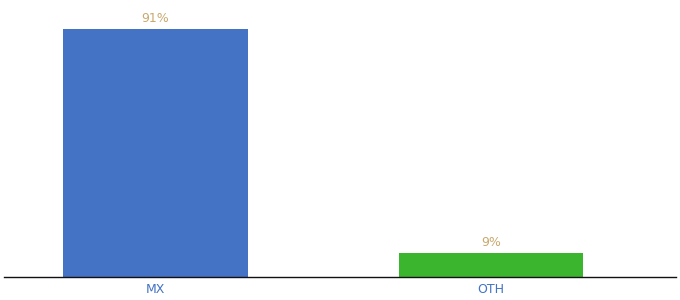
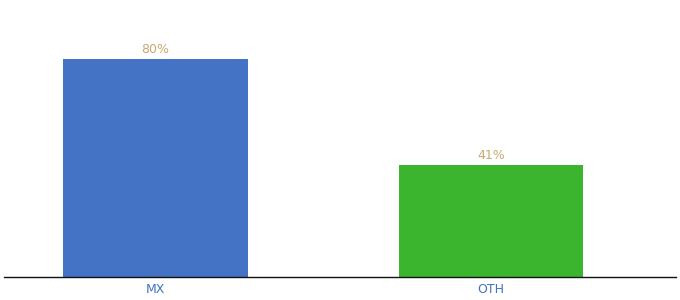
MX: 91% -> 80%
OTH: 9% -> 41%
